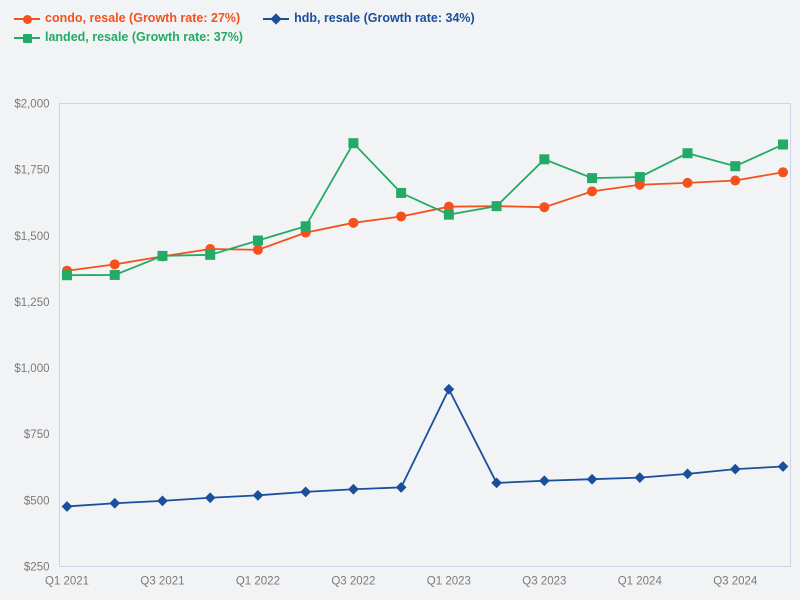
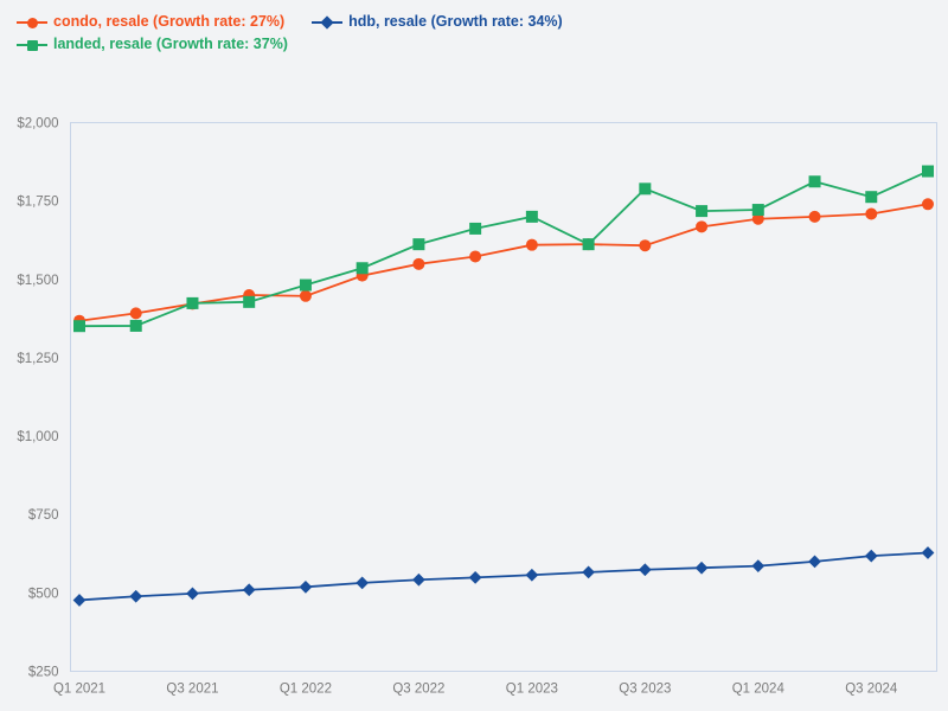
landed, resale (Growth rate: 37%)/Q3 2022: $1850 -> $1610
hdb, resale (Growth rate: 34%)/Q1 2023: $920 -> $560
landed, resale (Growth rate: 37%)/Q1 2023: $1580 -> $1700
